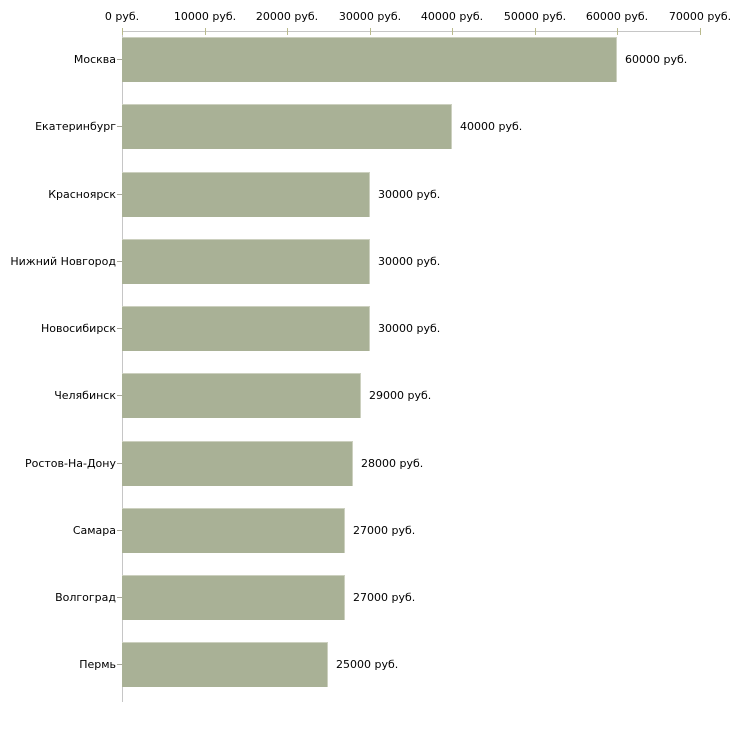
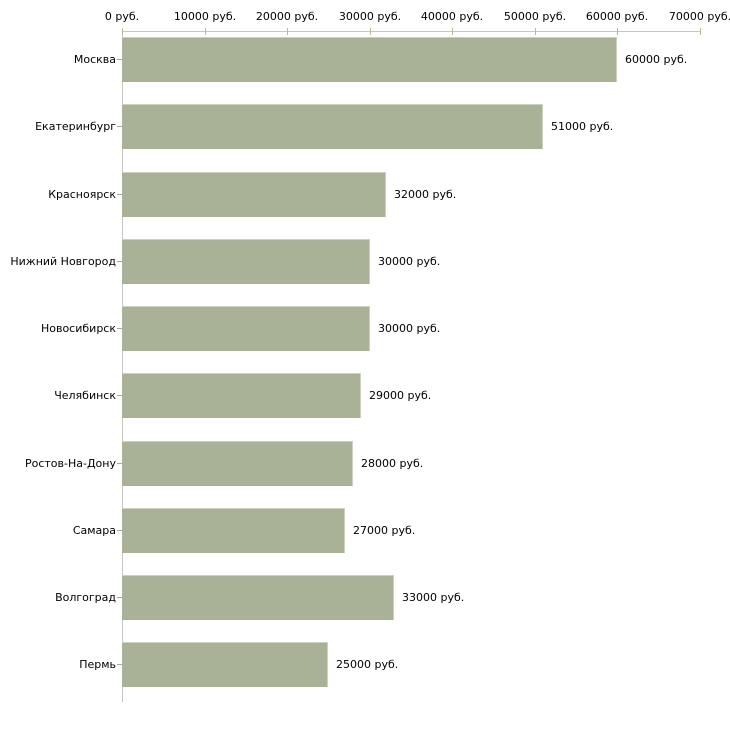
Екатеринбург: 40000 -> 51000
Красноярск: 30000 -> 32000
Волгоград: 27000 -> 33000
